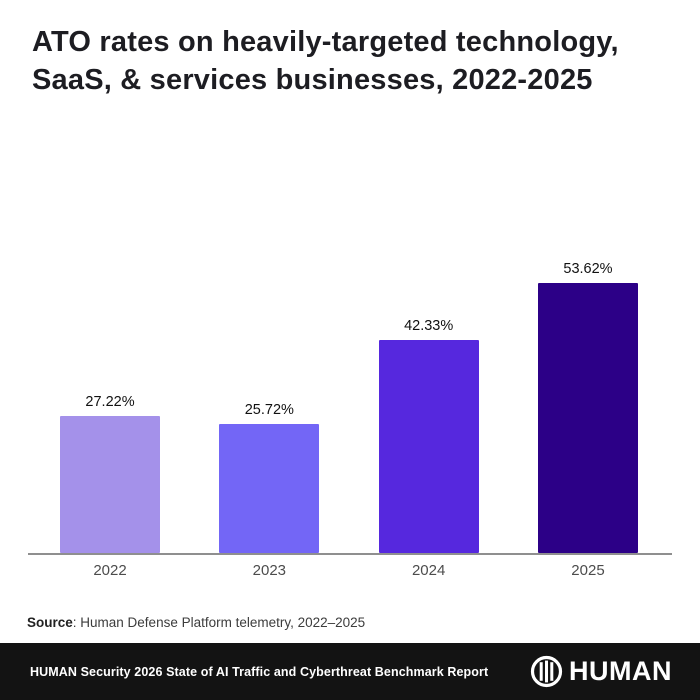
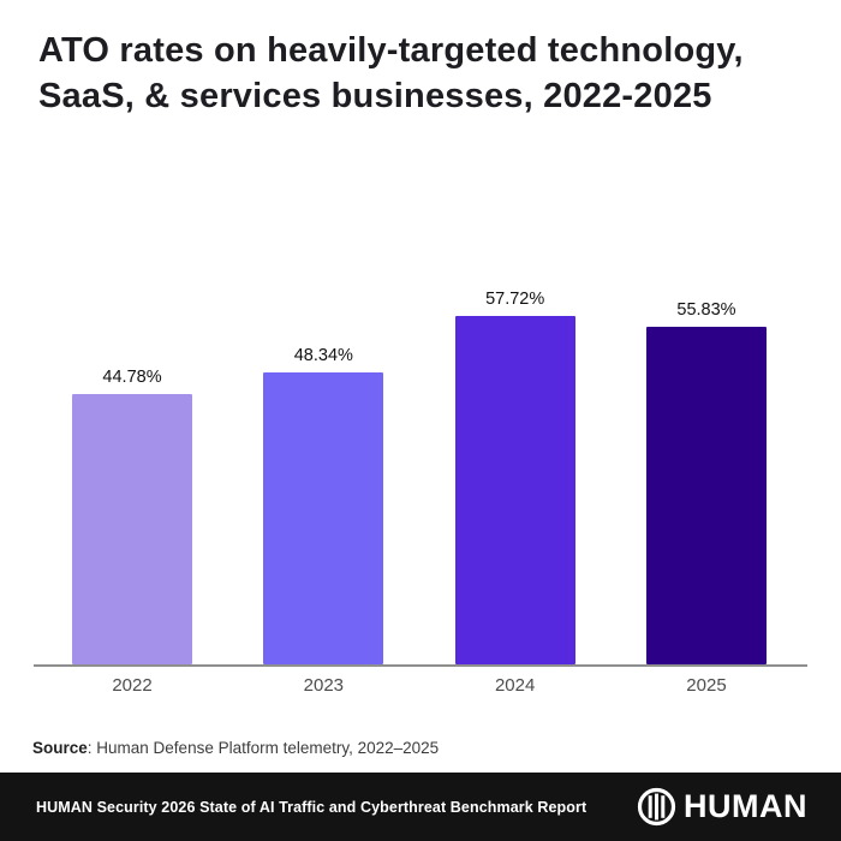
2022: 27.22% -> 44.78%
2023: 25.72% -> 48.34%
2024: 42.33% -> 57.72%
2025: 53.62% -> 55.83%
